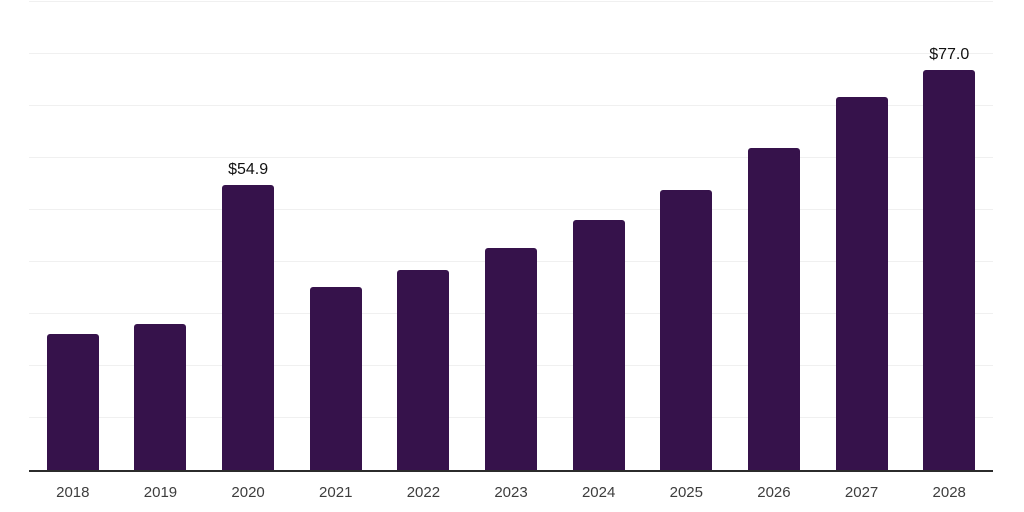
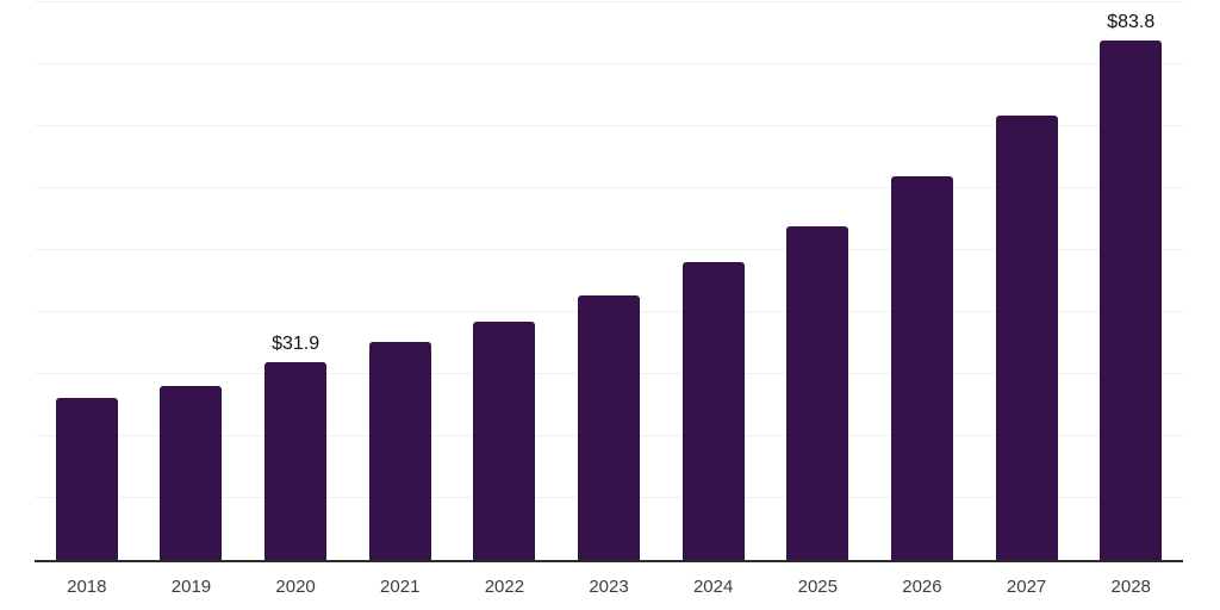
2020: $54.9 -> $31.9
2028: $77.0 -> $83.8
